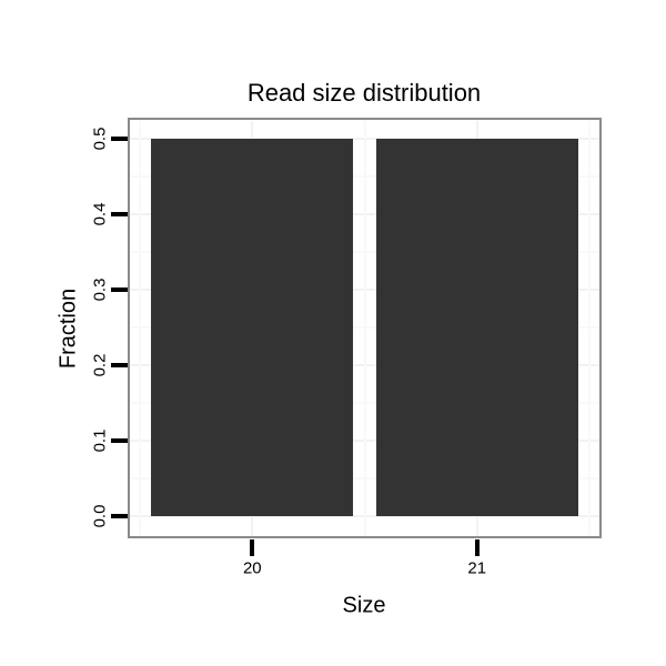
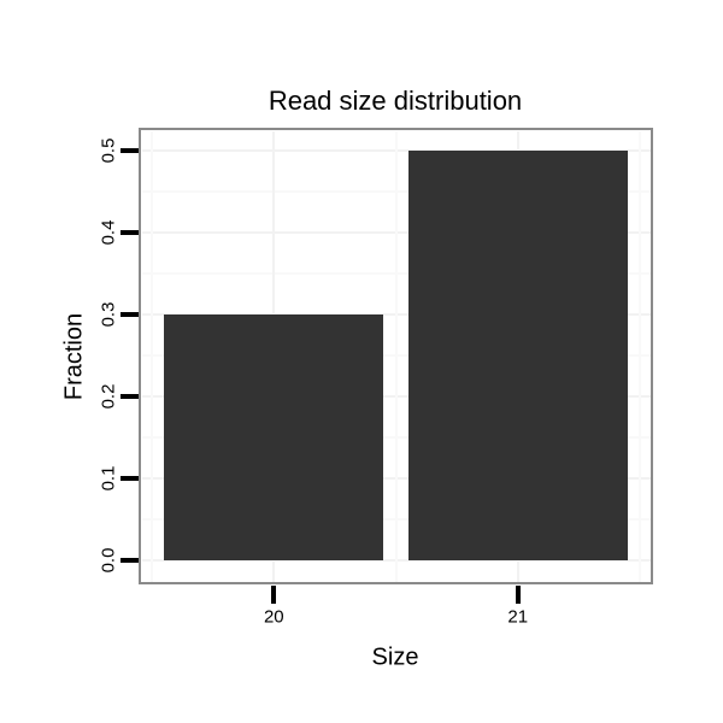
20: 0.5 -> 0.3
